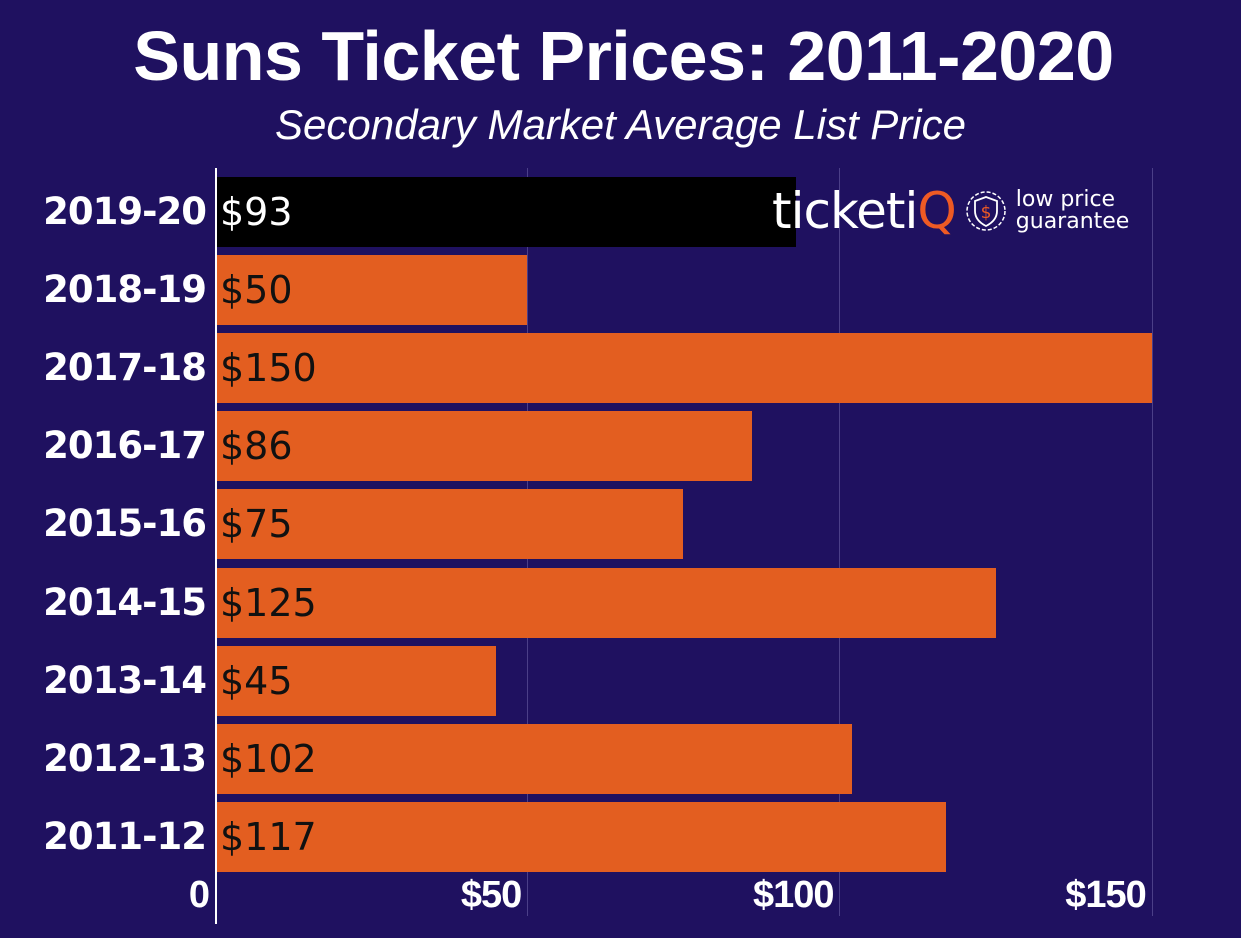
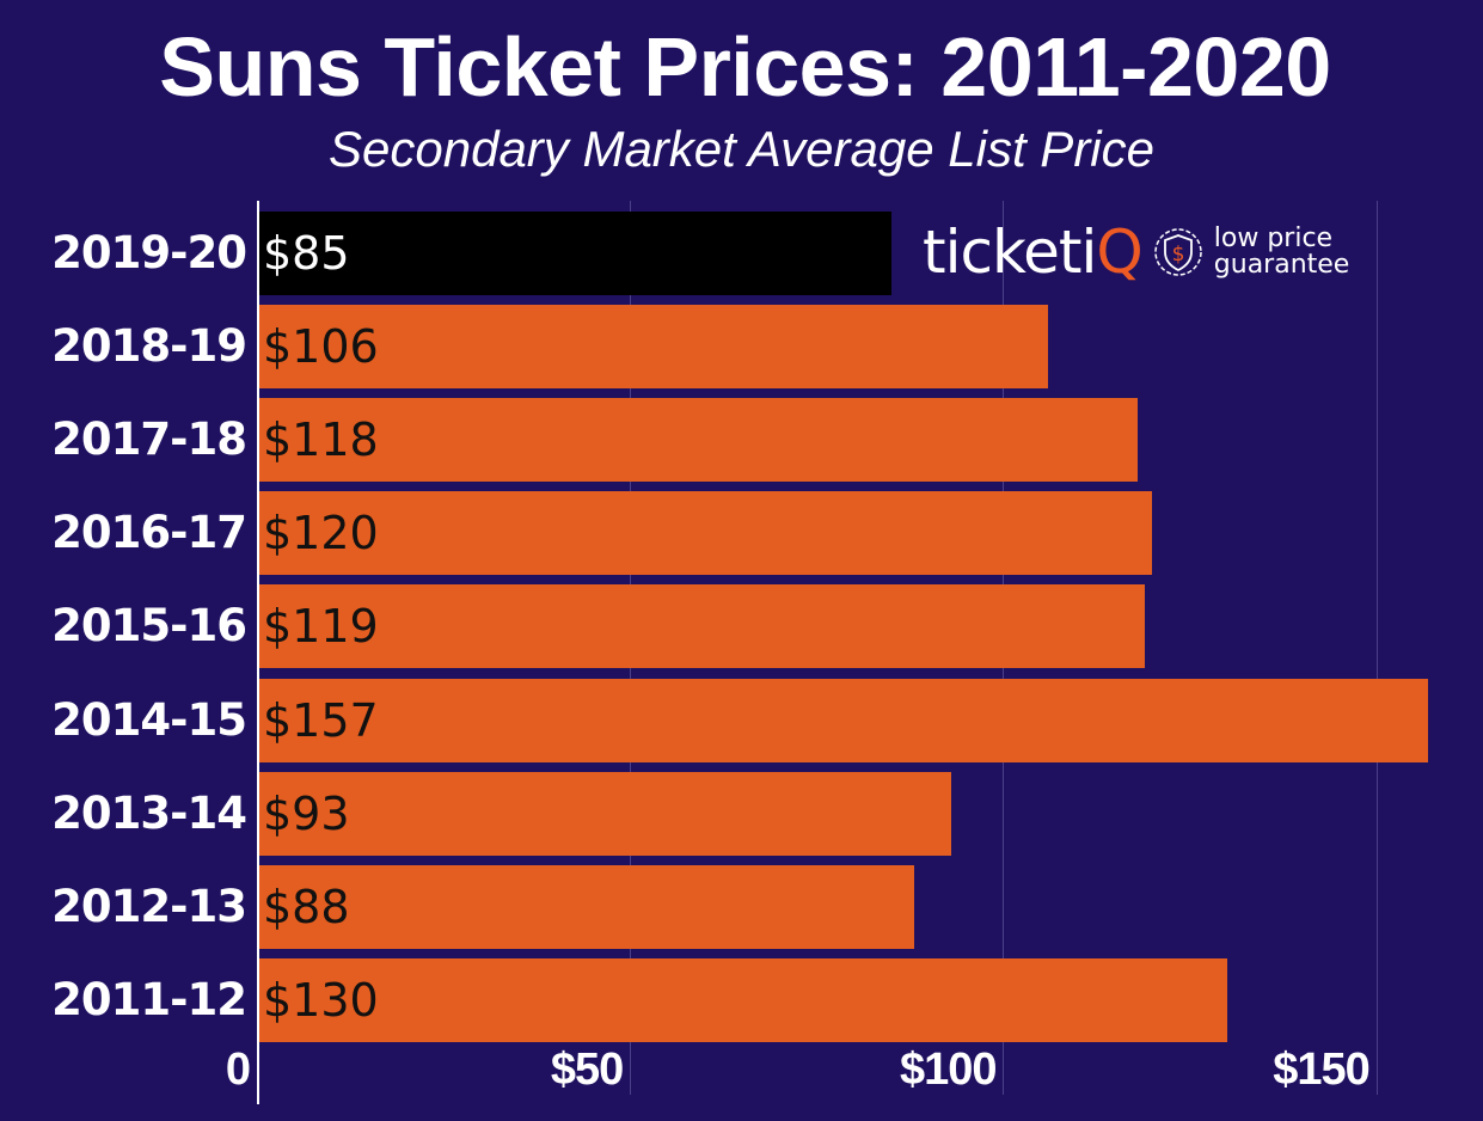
2019-20: $93 -> $85
2018-19: $50 -> $106
2017-18: $150 -> $118
2016-17: $86 -> $120
2015-16: $75 -> $119
2014-15: $125 -> $157
2013-14: $45 -> $93
2012-13: $102 -> $88
2011-12: $117 -> $130
